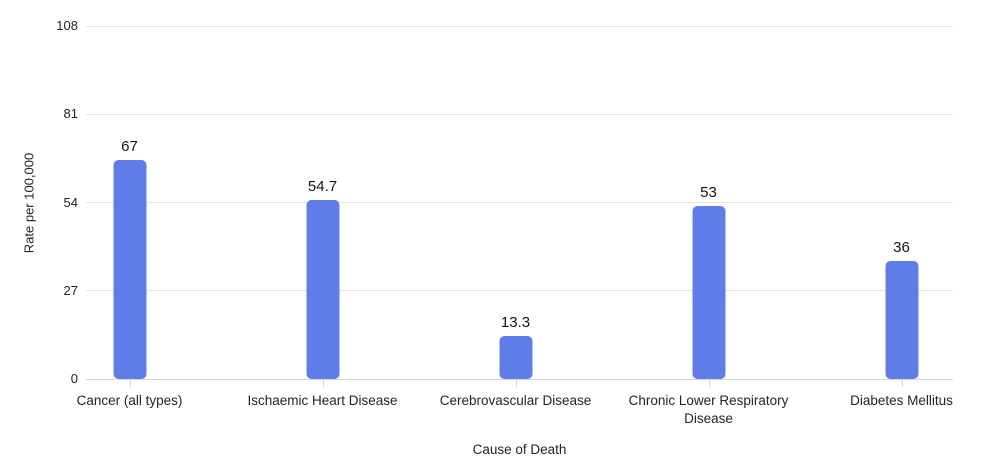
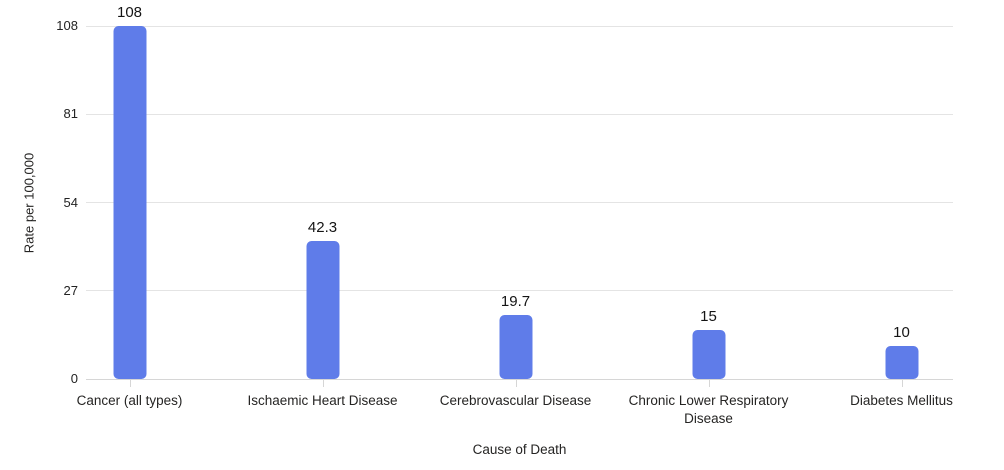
Cancer (all types): 67 -> 108
Ischaemic Heart Disease: 54.7 -> 42.3
Cerebrovascular Disease: 13.3 -> 19.7
Chronic Lower Respiratory Disease: 53 -> 15
Diabetes Mellitus: 36 -> 10
